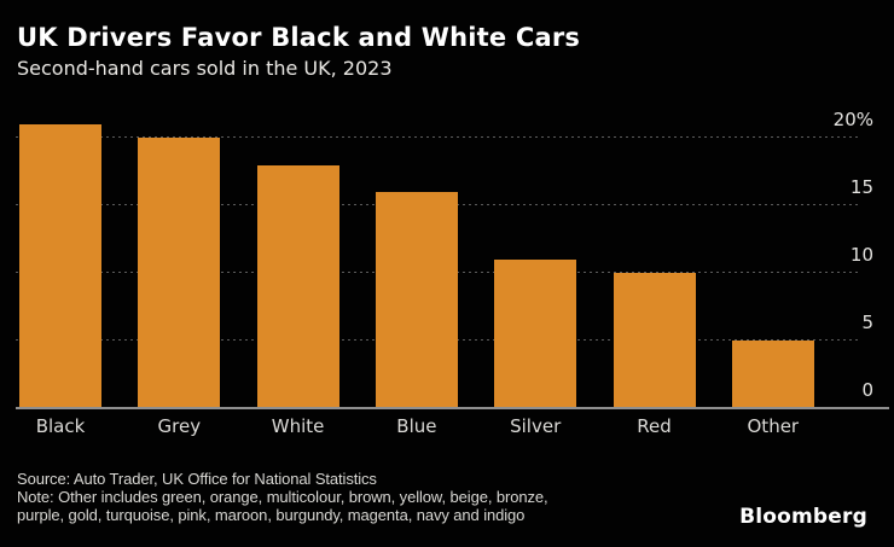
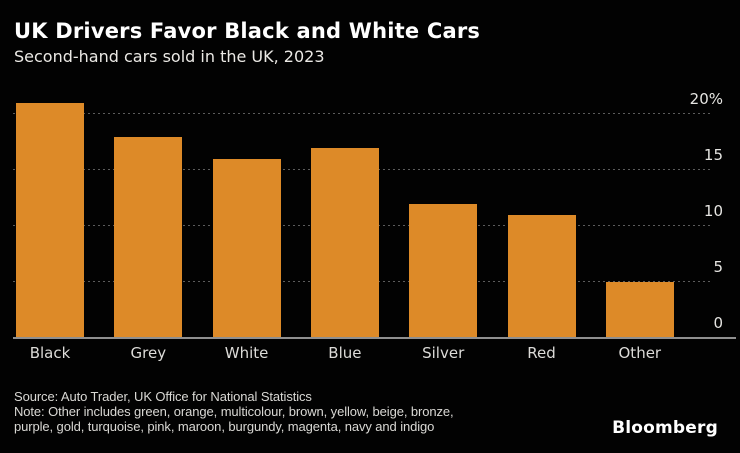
Grey: 20% -> 18%
White: 18% -> 16%
Blue: 16% -> 17%
Silver: 11% -> 12%
Red: 10% -> 11%
